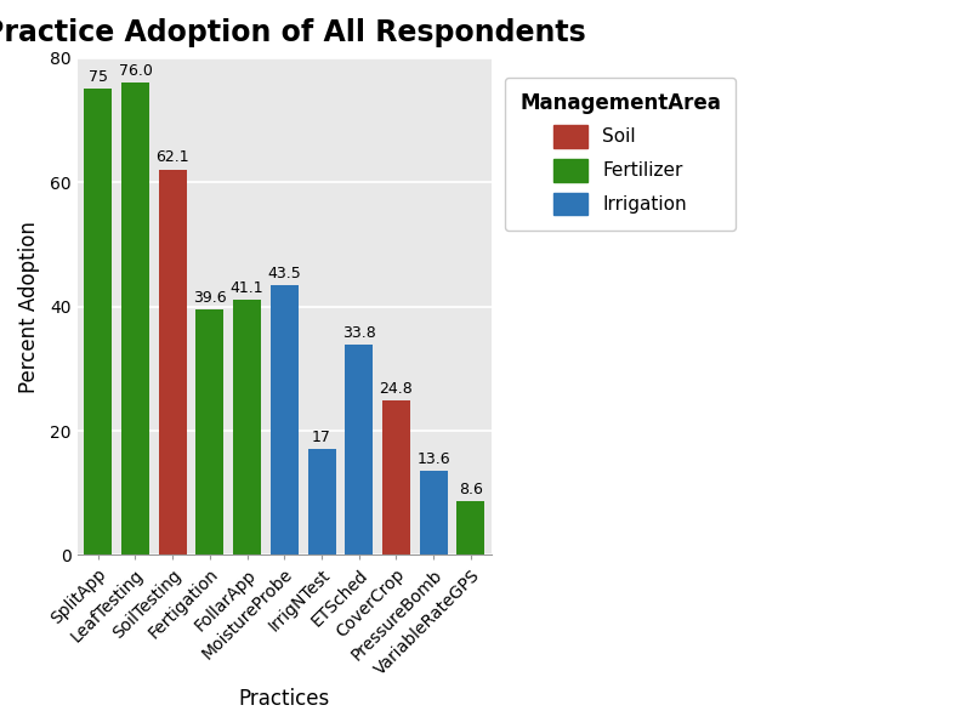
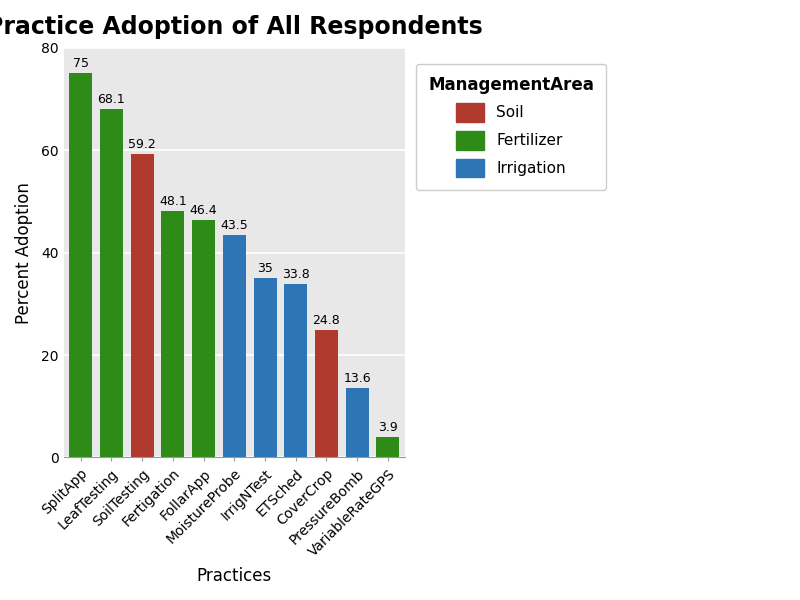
LeafTesting: 76.0 -> 68.1
SoilTesting: 62.1 -> 59.2
Fertigation: 39.6 -> 48.1
FollarApp: 41.1 -> 46.4
IrrigNTest: 17 -> 35
VariableRateGPS: 8.6 -> 3.9
